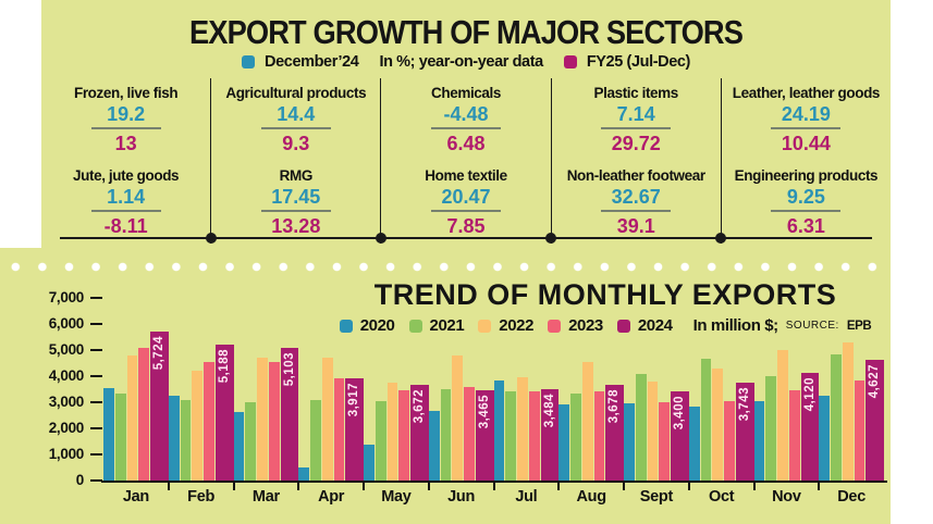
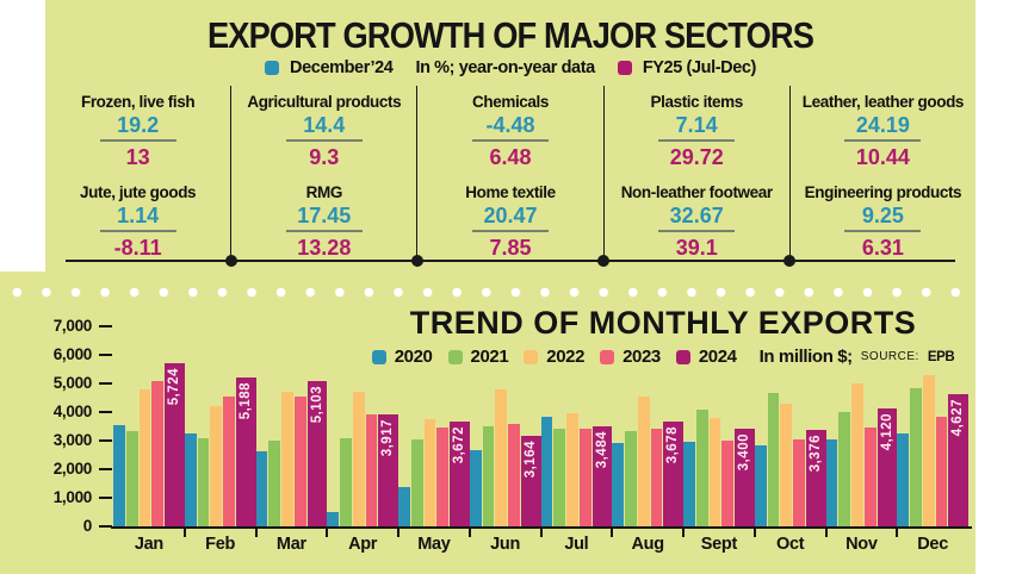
TREND OF MONTHLY EXPORTS/2024/Jun: 3,465 -> 3,164
TREND OF MONTHLY EXPORTS/2024/Oct: 3,743 -> 3,376
